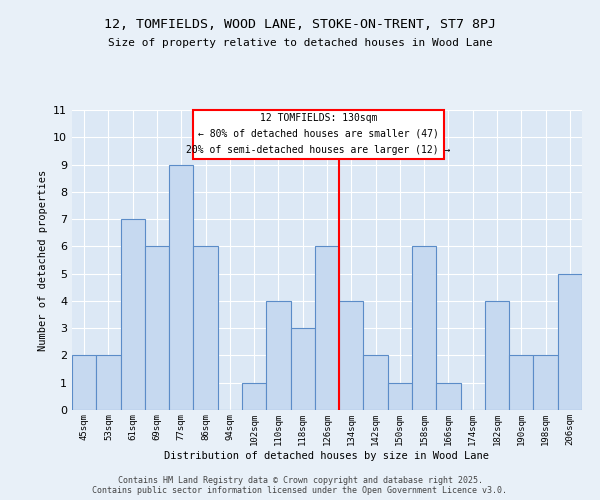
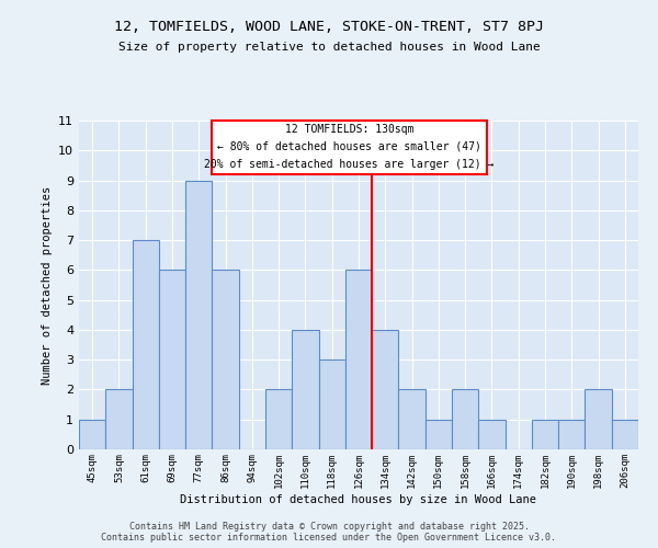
45sqm: 2 -> 1
102sqm: 1 -> 2
158sqm: 6 -> 2
182sqm: 4 -> 1
190sqm: 2 -> 1
206sqm: 5 -> 1
